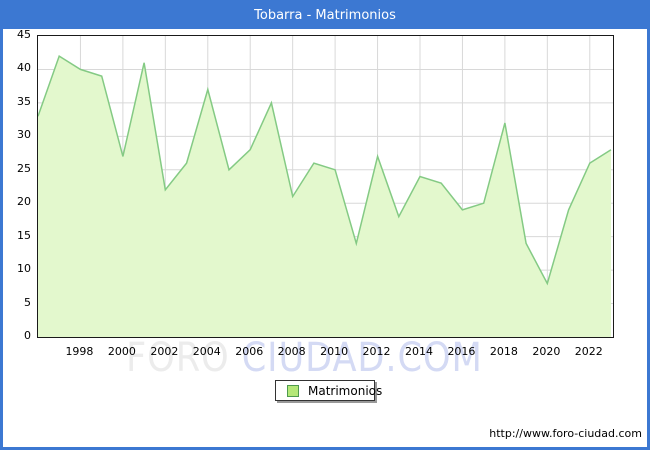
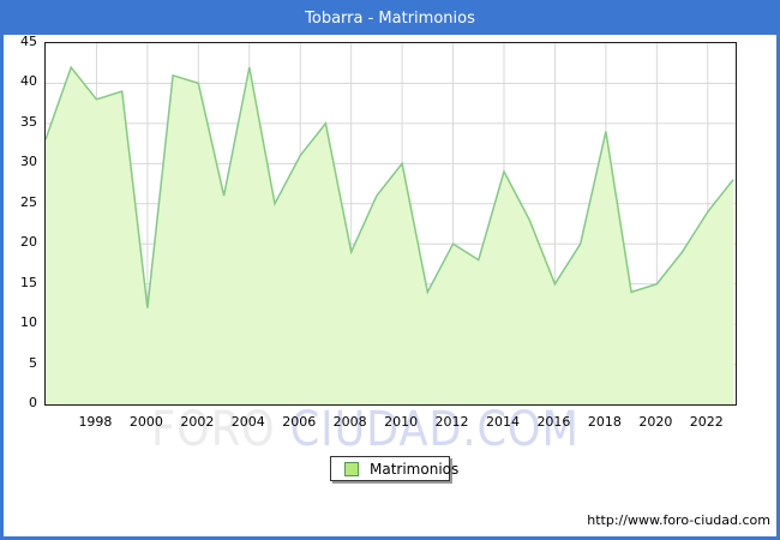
1998: 40 -> 38
2000: 27 -> 12
2002: 22 -> 40
2004: 37 -> 42
2006: 28 -> 31
2008: 21 -> 19
2010: 25 -> 30
2012: 27 -> 20
2014: 24 -> 29
2016: 19 -> 15
2018: 32 -> 34
2020: 8 -> 15
2022: 26 -> 24
